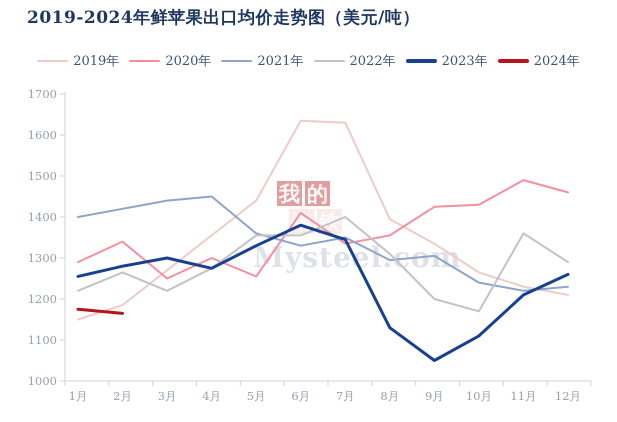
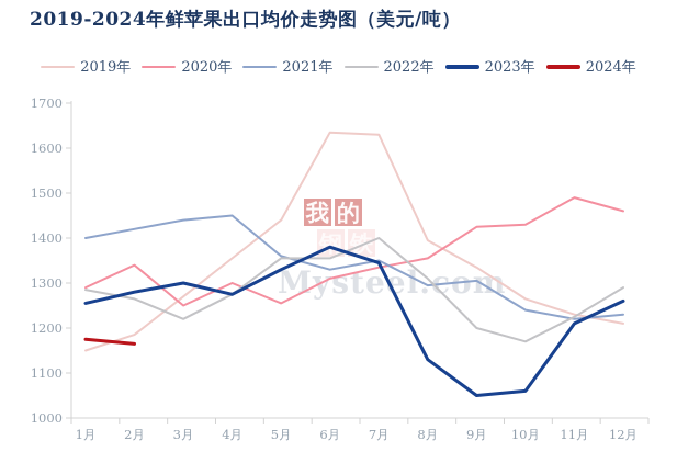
2022年/1月: 1220 -> 1280
2020年/6月: 1410 -> 1310
2023年/10月: 1110 -> 1060
2022年/11月: 1360 -> 1220
